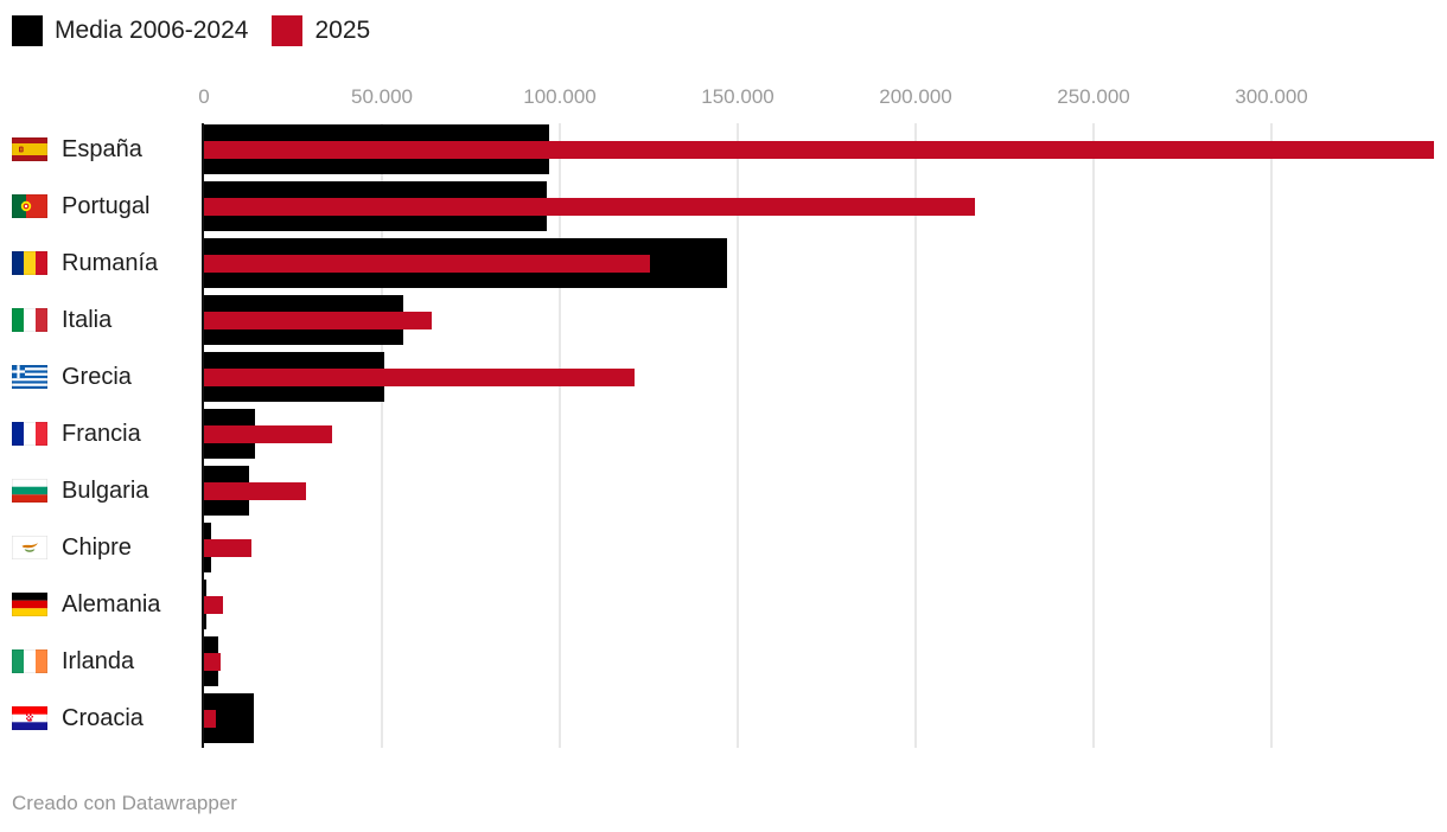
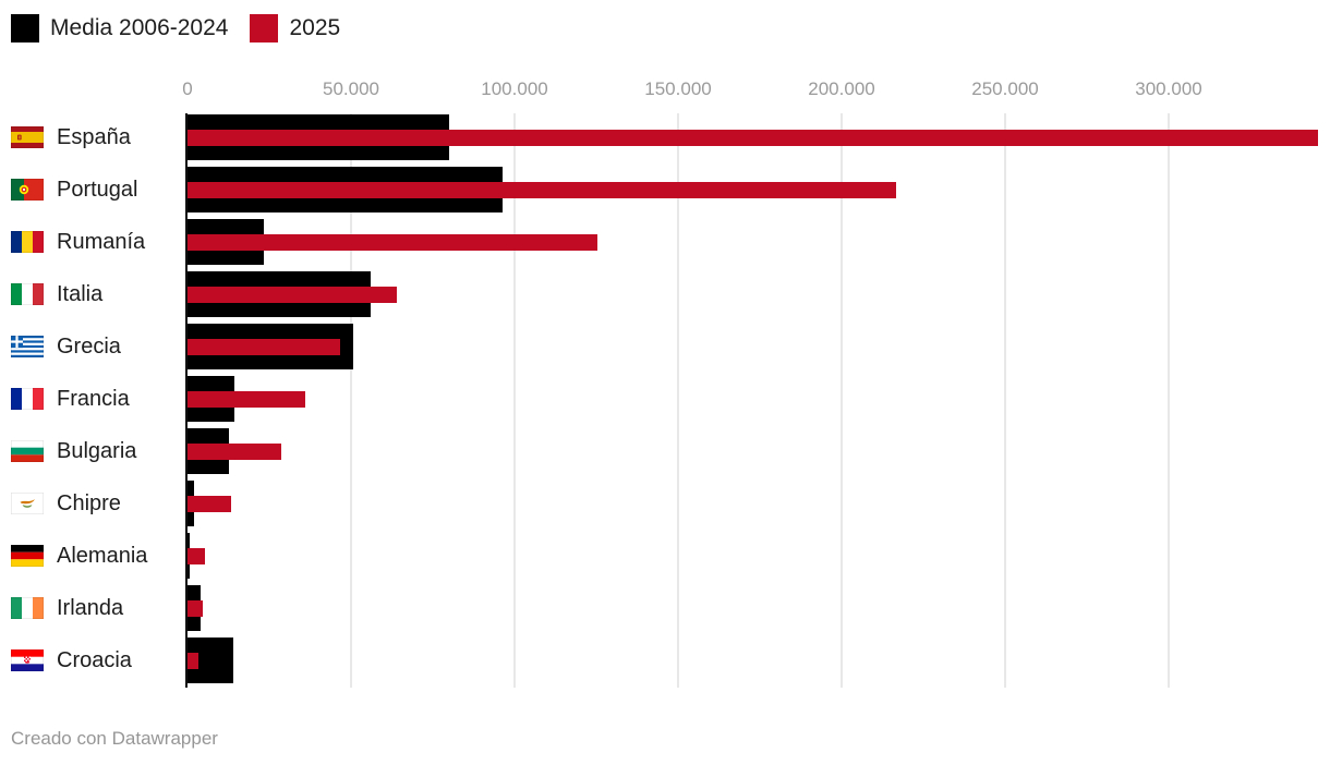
Media 2006-2024/España: 97000 -> 80000
Media 2006-2024/Rumanía: 147000 -> 23000
2025/Grecia: 121000 -> 46000
